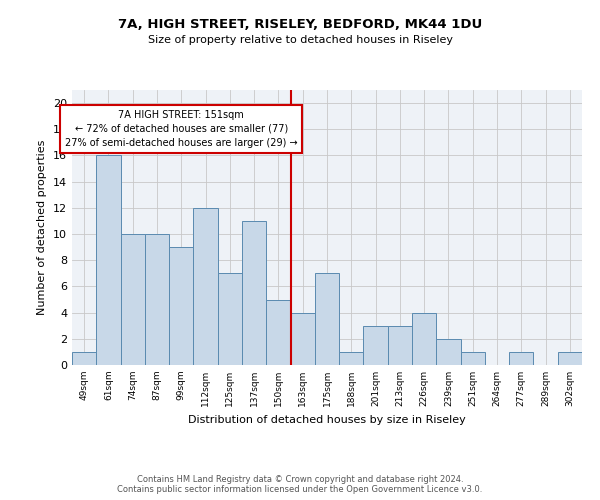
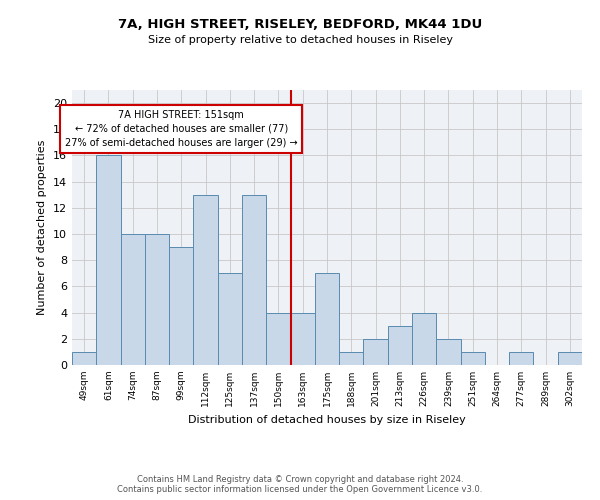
112sqm: 12 -> 13
137sqm: 11 -> 13
150sqm: 5 -> 4
201sqm: 3 -> 2
